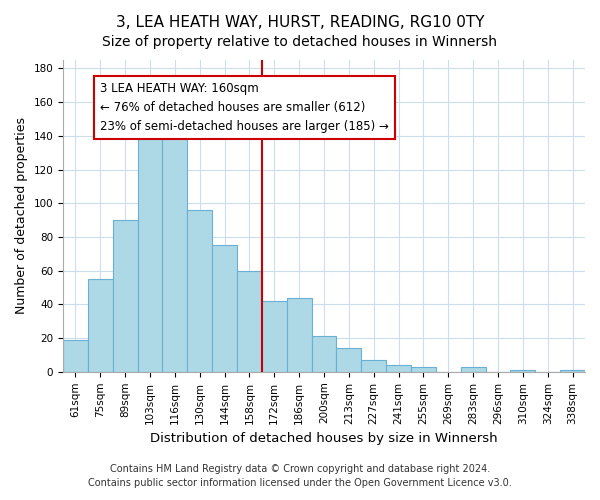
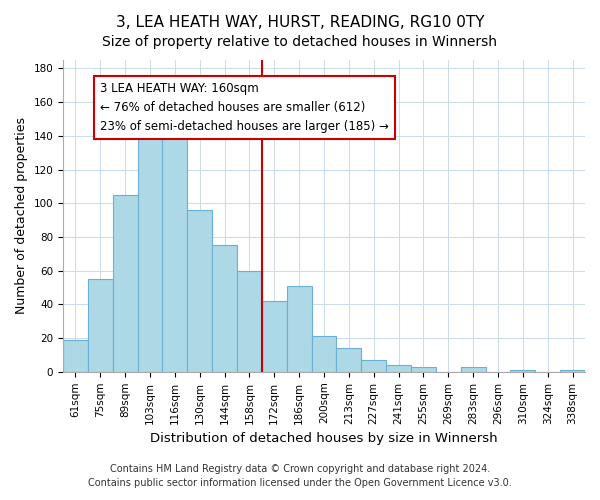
89sqm: 90 -> 105
186sqm: 44 -> 51
